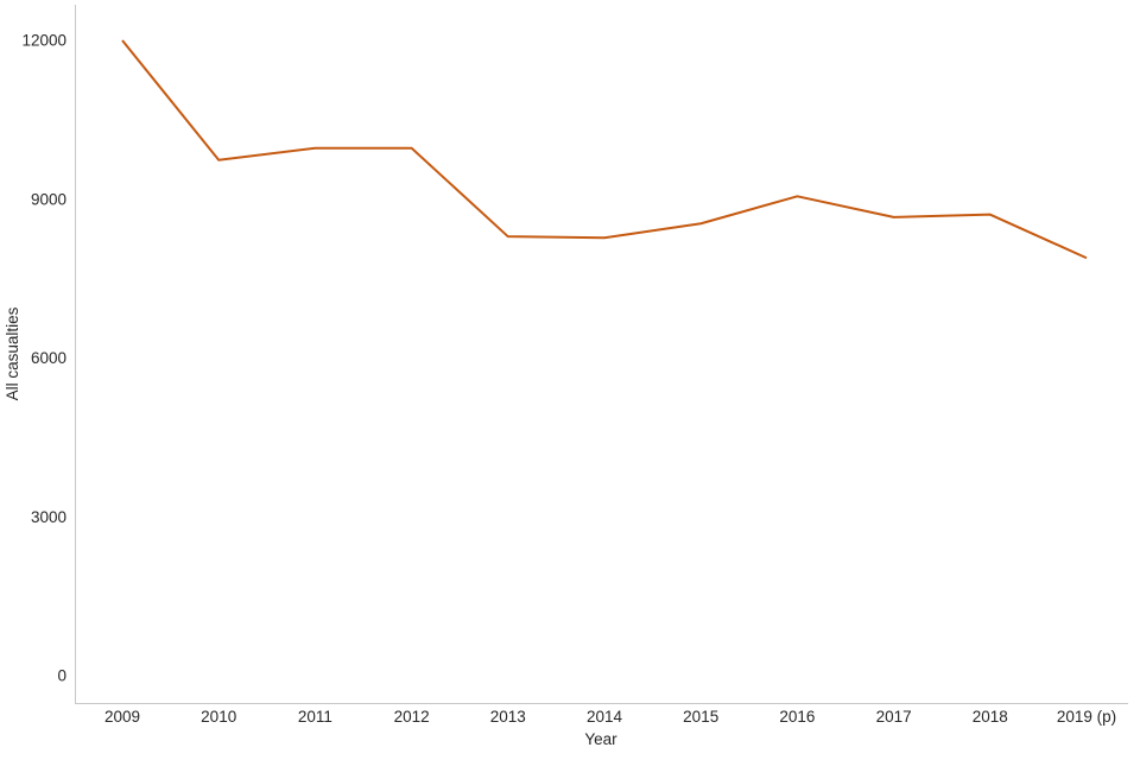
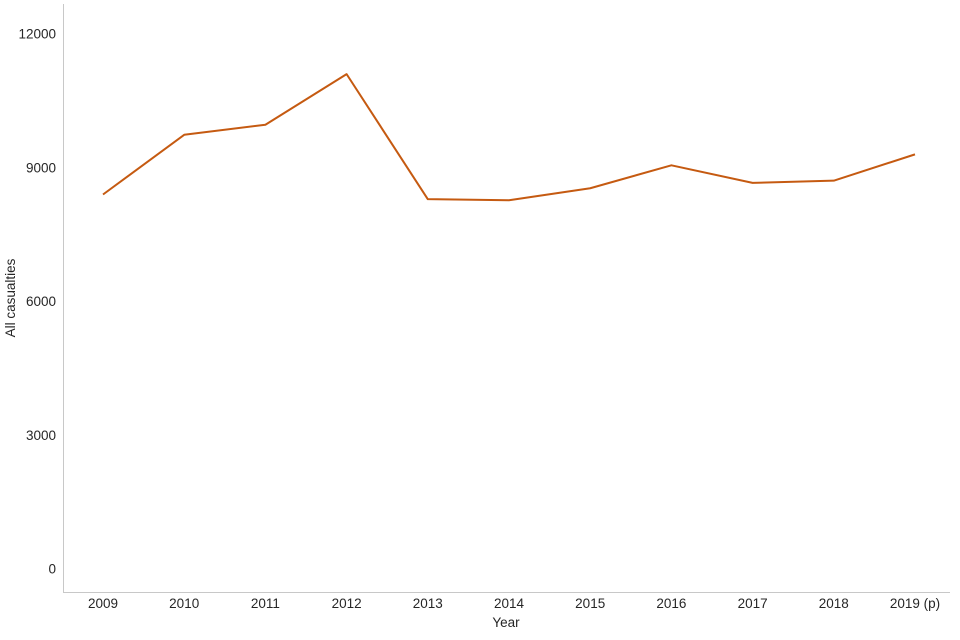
2009: 12000 -> 8400
2012: 10000 -> 11100
2019 (p): 7900 -> 9300
